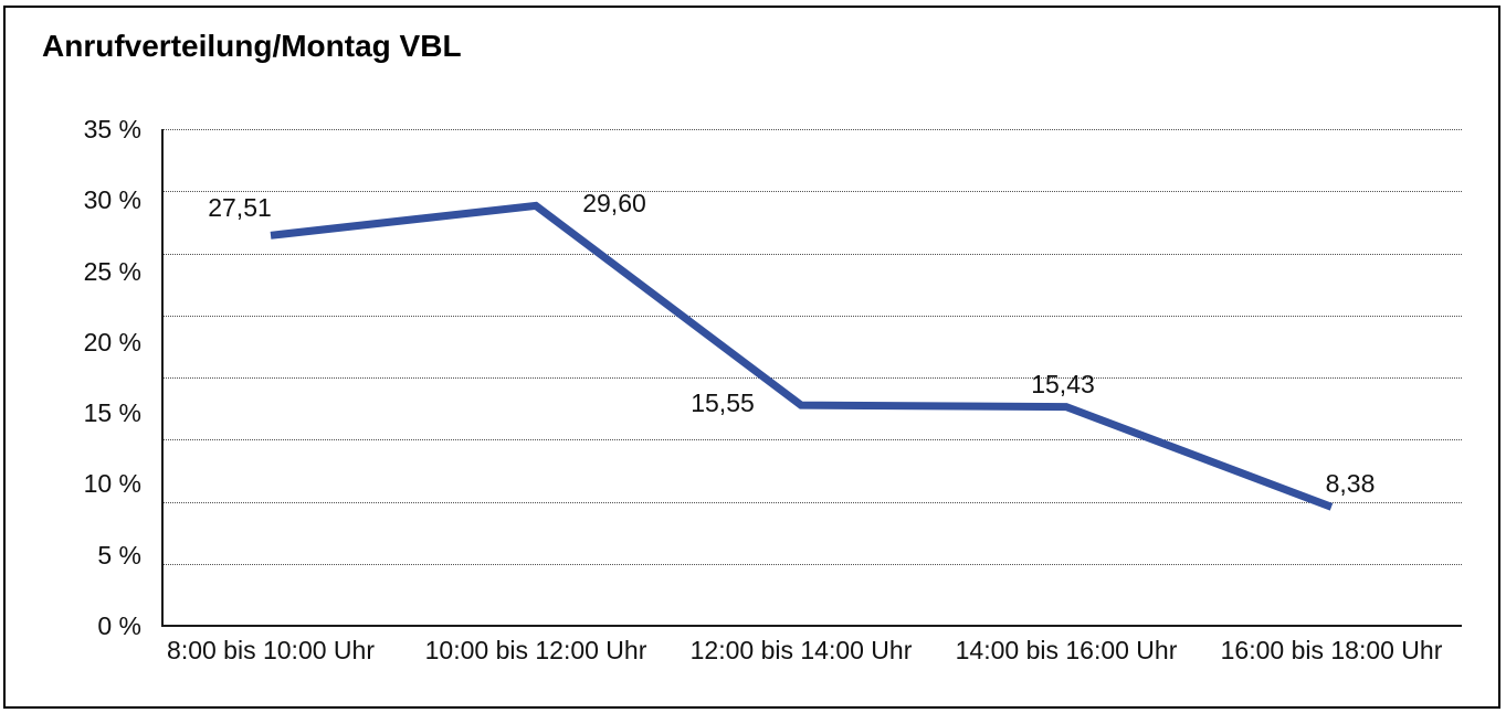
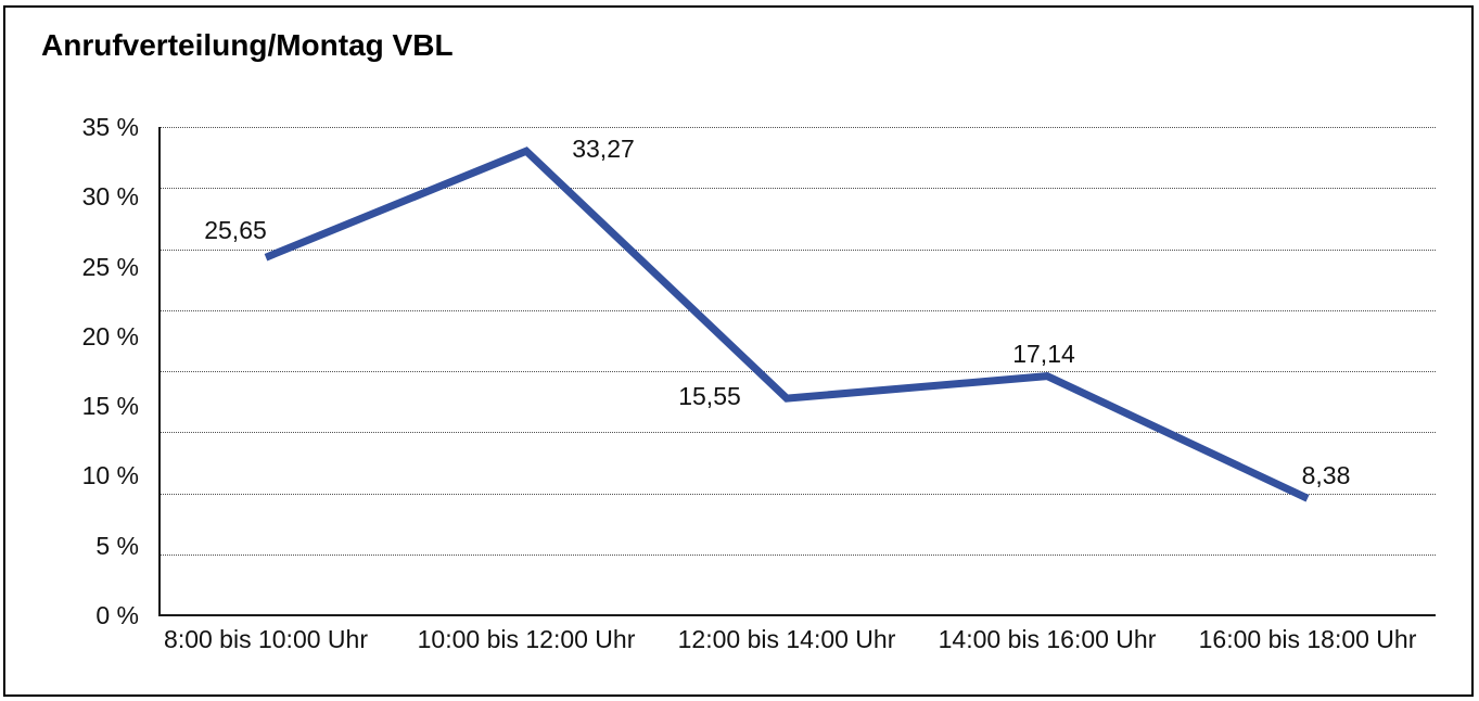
8:00 bis 10:00 Uhr: 27,51 -> 25,65
10:00 bis 12:00 Uhr: 29,60 -> 33,27
14:00 bis 16:00 Uhr: 15,43 -> 17,14
